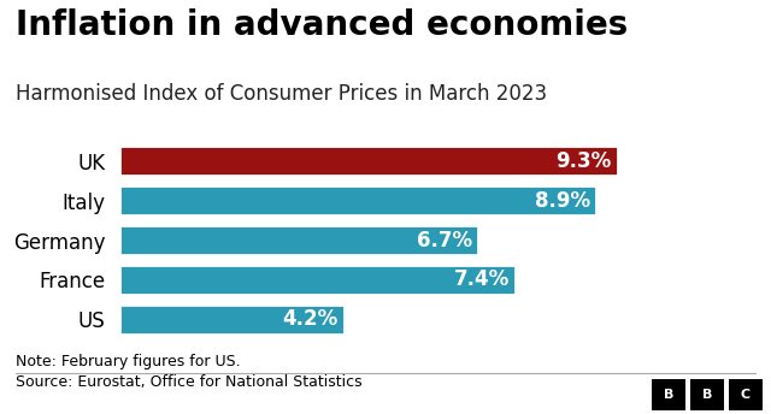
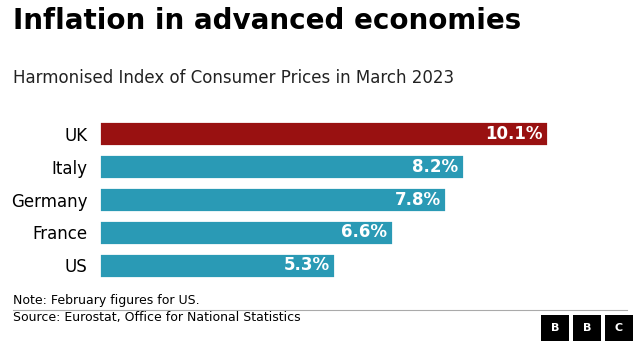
UK: 9.3% -> 10.1%
Italy: 8.9% -> 8.2%
Germany: 6.7% -> 7.8%
France: 7.4% -> 6.6%
US: 4.2% -> 5.3%
